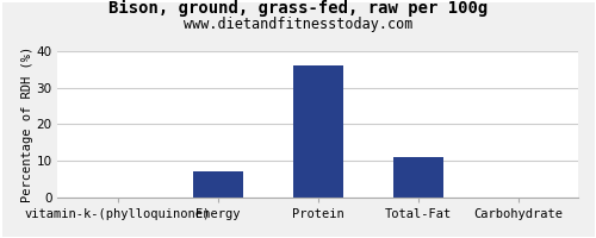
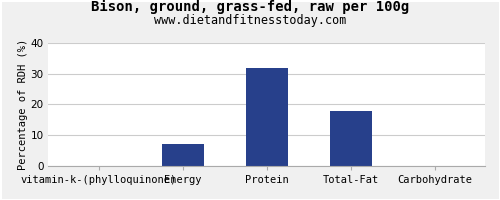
Protein: 36 -> 32
Total-Fat: 11 -> 18
